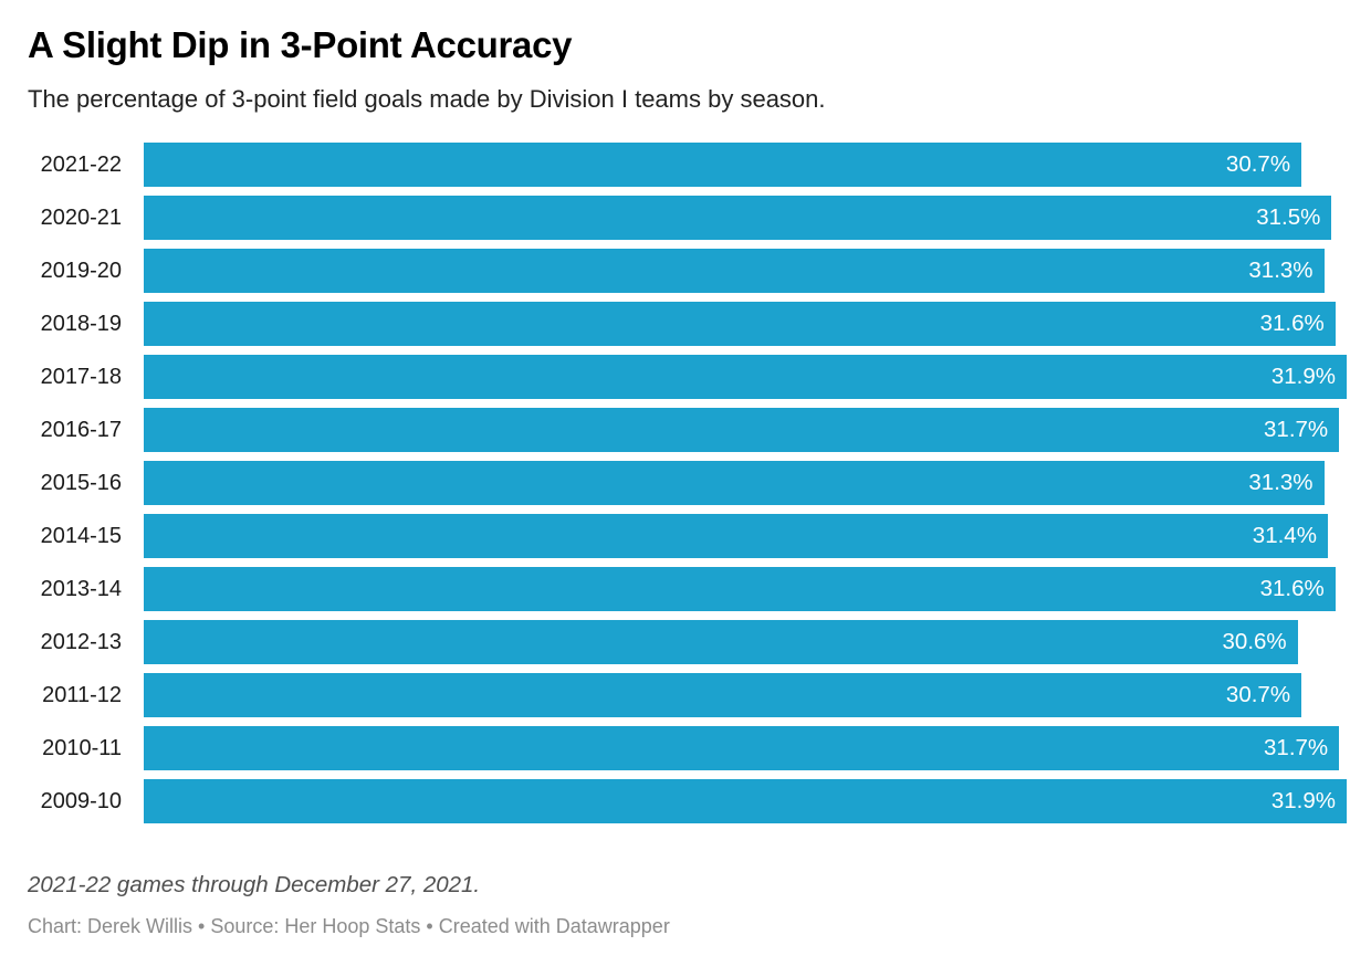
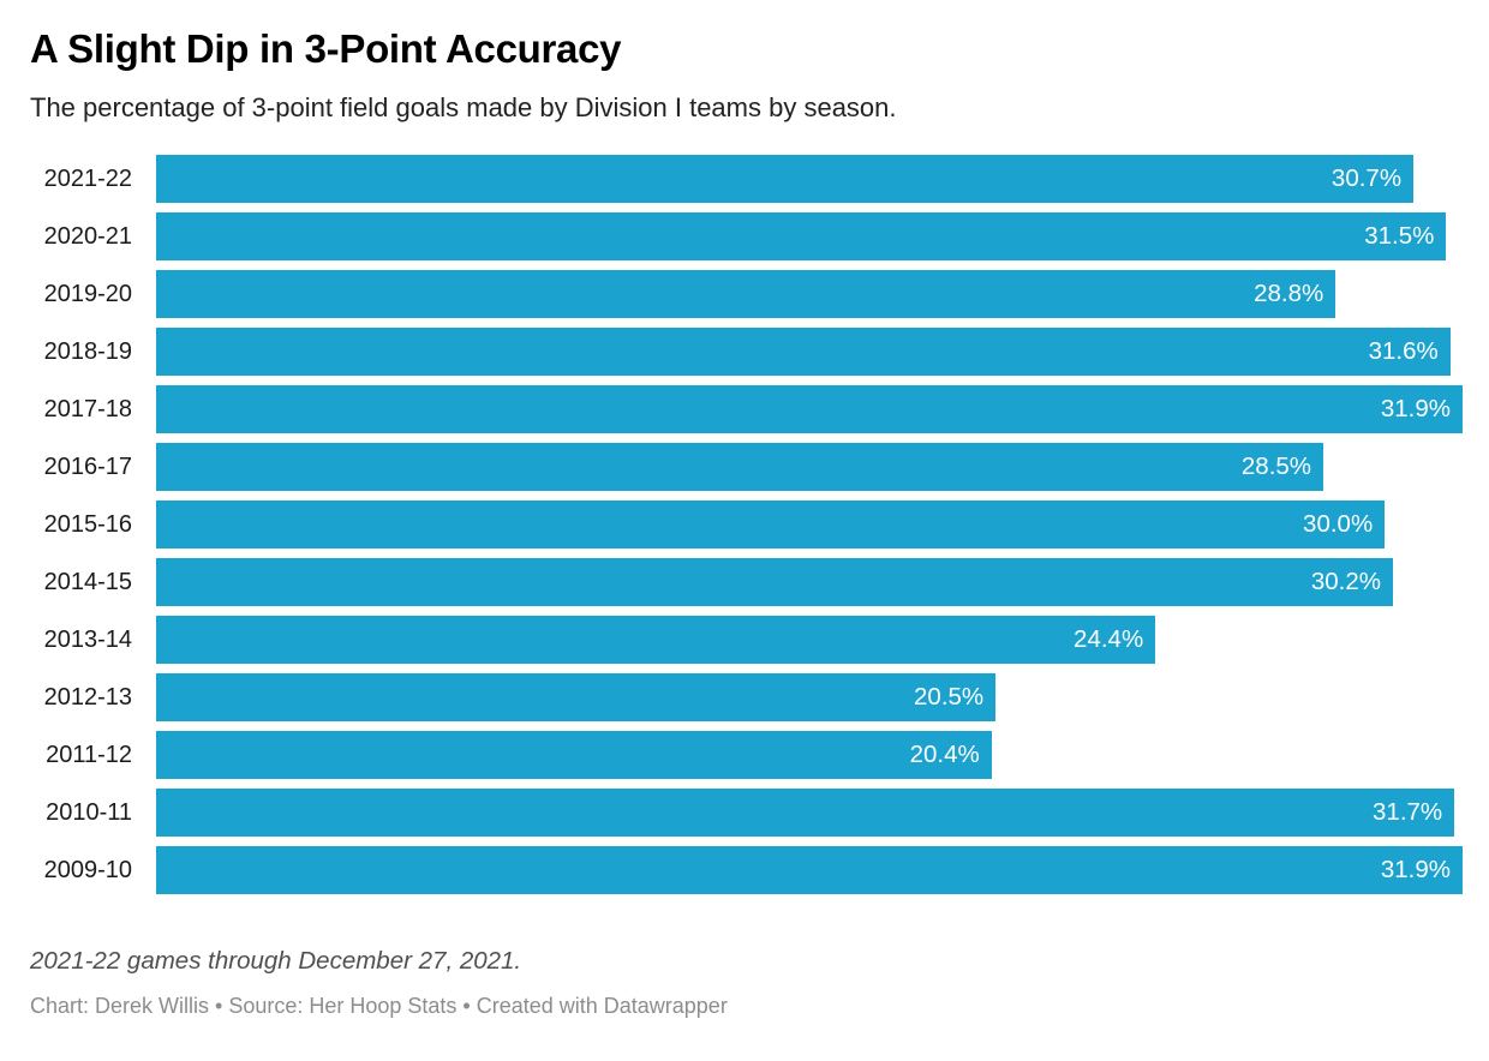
2019-20: 31.3% -> 28.8%
2016-17: 31.7% -> 28.5%
2015-16: 31.3% -> 30.0%
2014-15: 31.4% -> 30.2%
2013-14: 31.6% -> 24.4%
2012-13: 30.6% -> 20.5%
2011-12: 30.7% -> 20.4%
